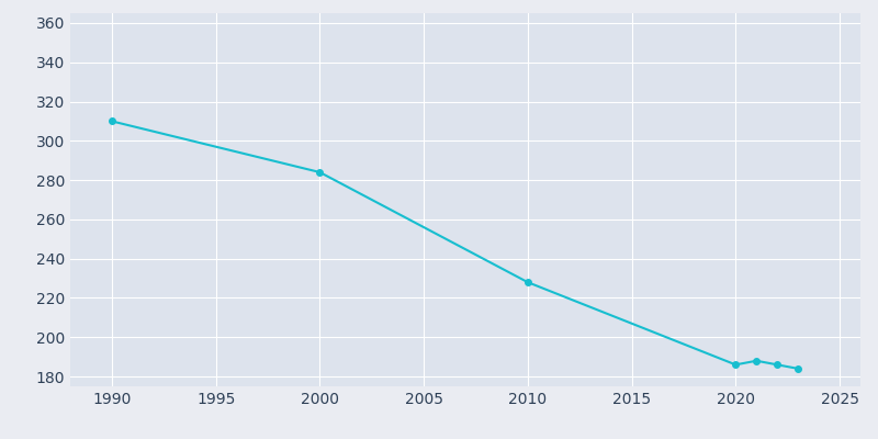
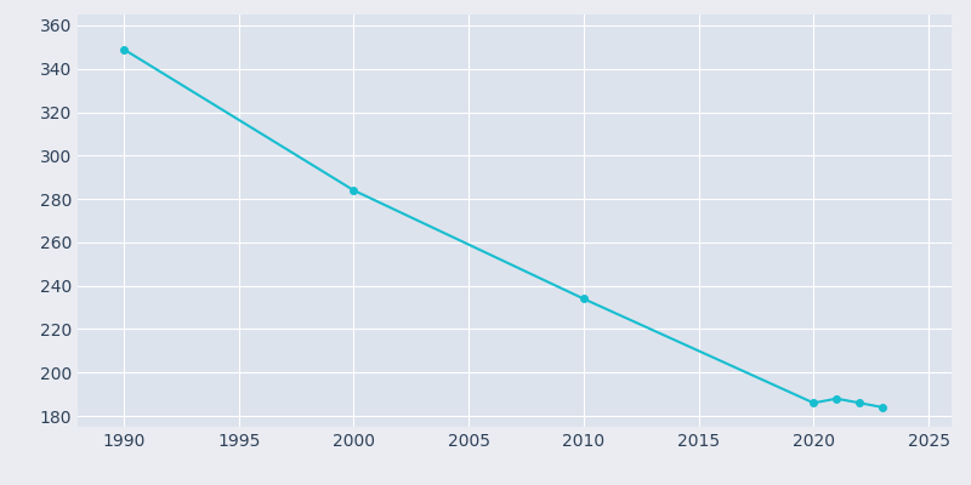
1990: 310 -> 349
2010: 228 -> 234
